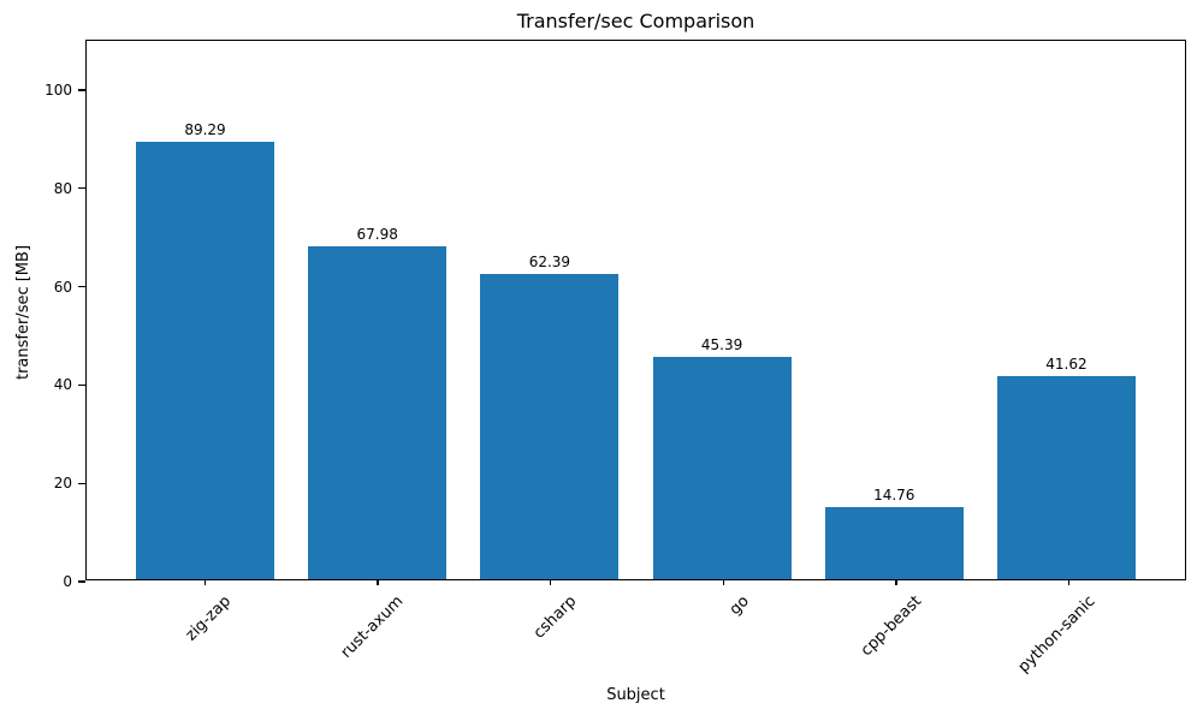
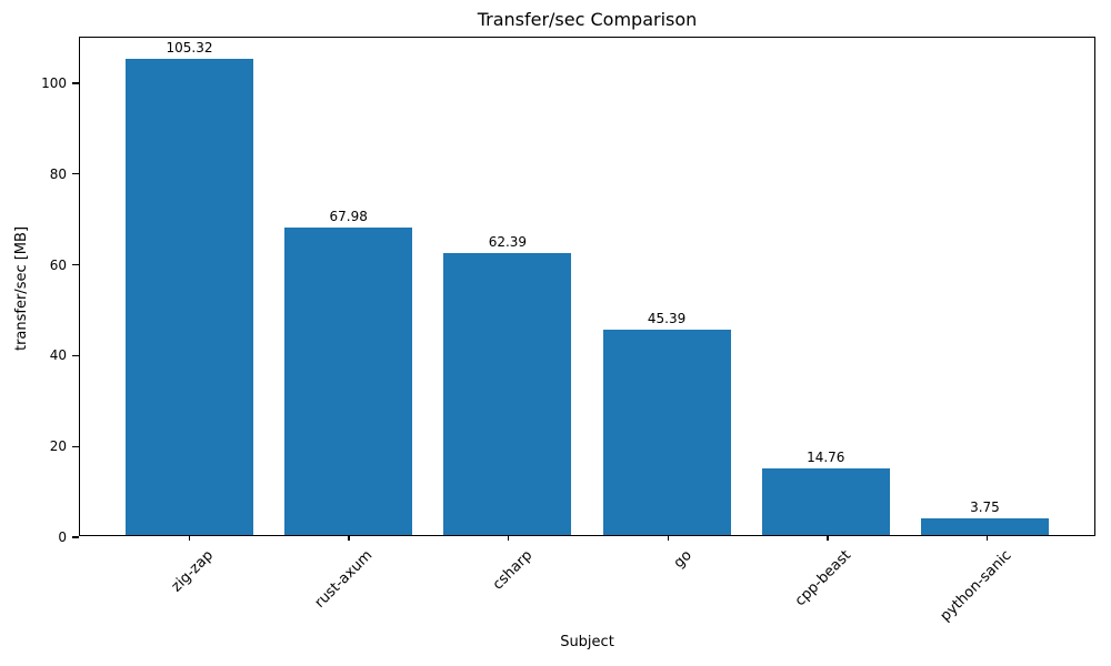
zig-zap: 89.29 -> 105.32
python-sanic: 41.62 -> 3.75
